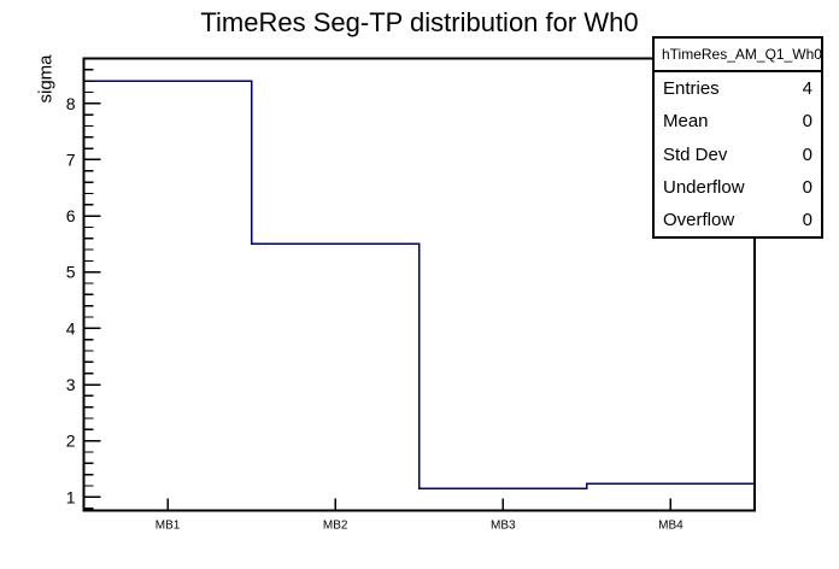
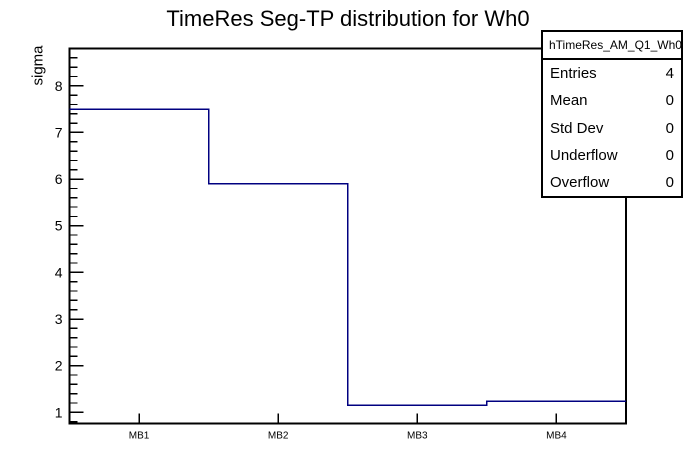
MB1: 8.4 -> 7.5
MB2: 5.5 -> 5.9
